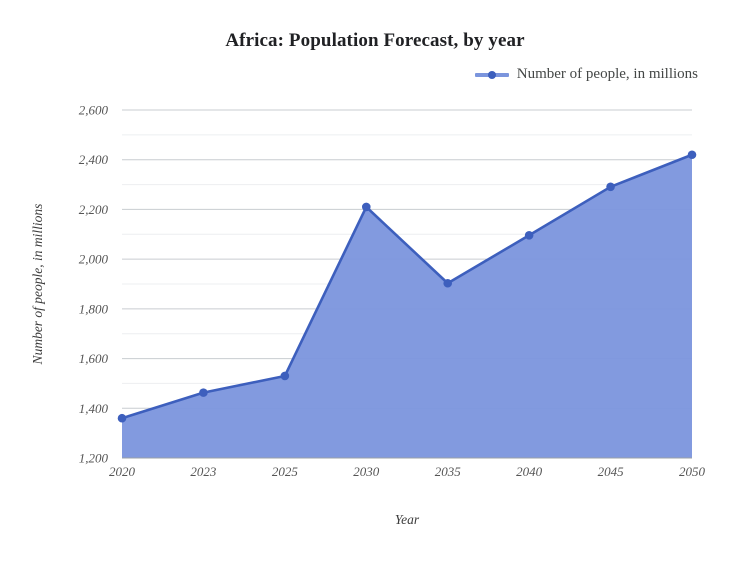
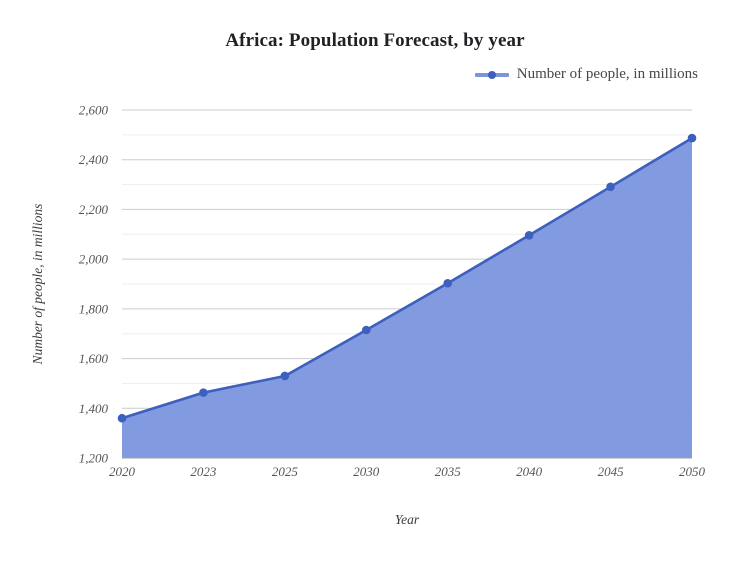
2030: 2210 -> 1720
2050: 2420 -> 2490
